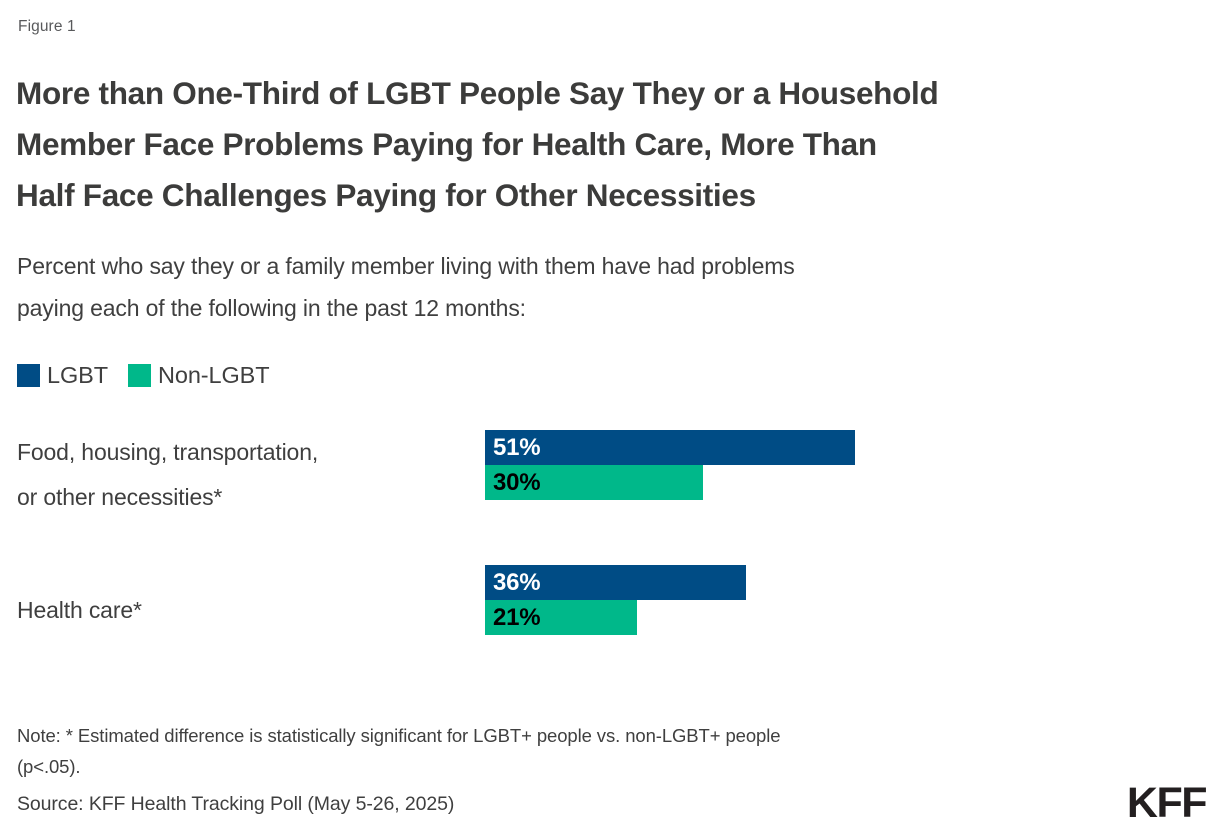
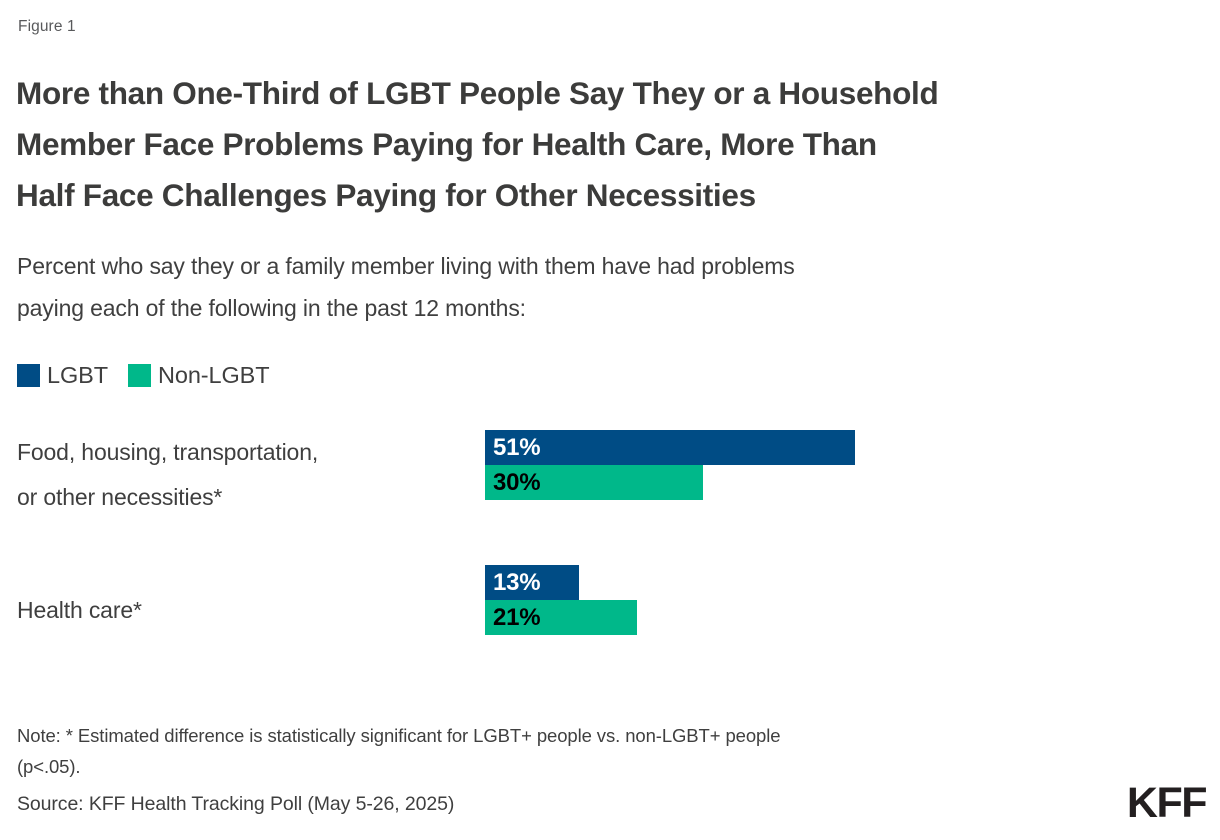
LGBT/Health care*: 36% -> 13%
